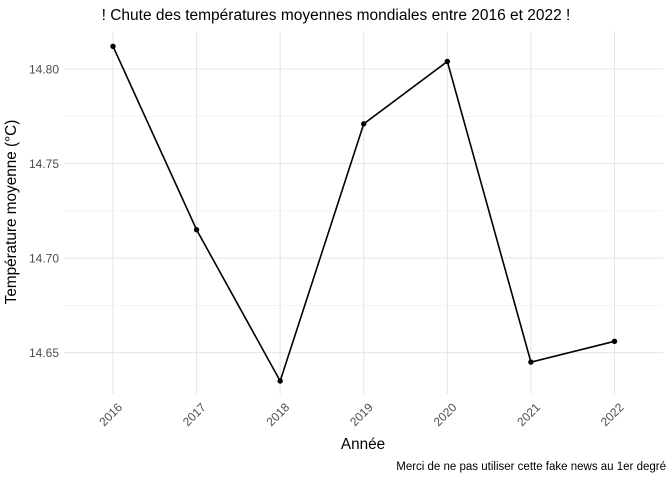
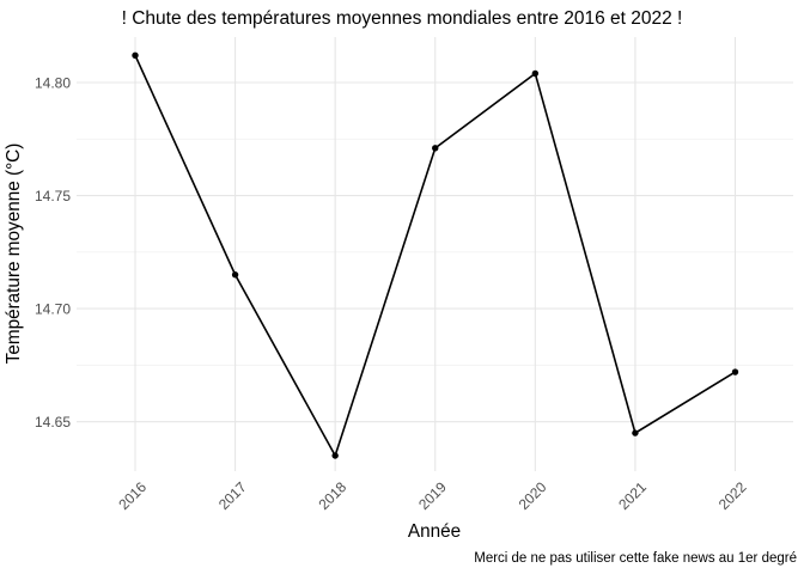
2022: 14.656 -> 14.672
